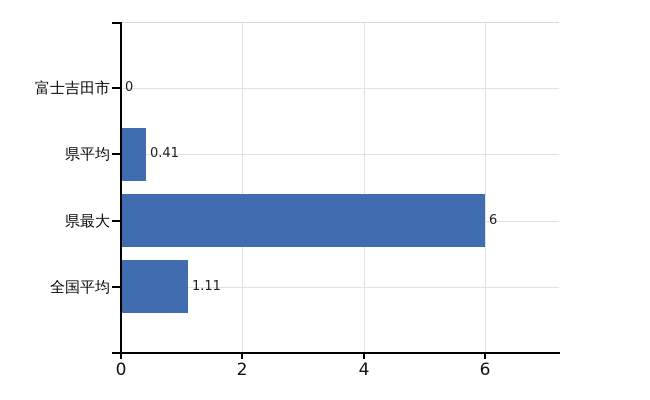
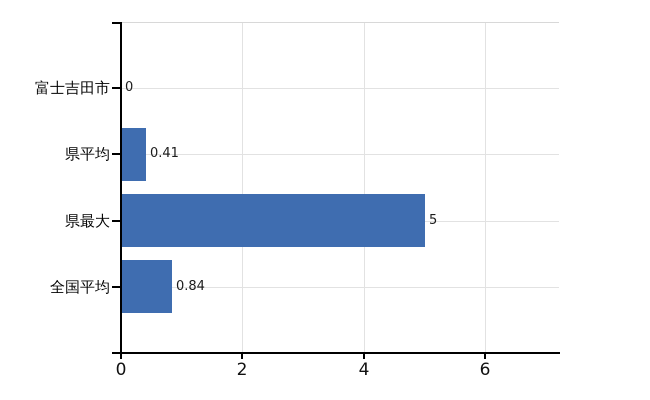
県最大: 6 -> 5
全国平均: 1.11 -> 0.84
